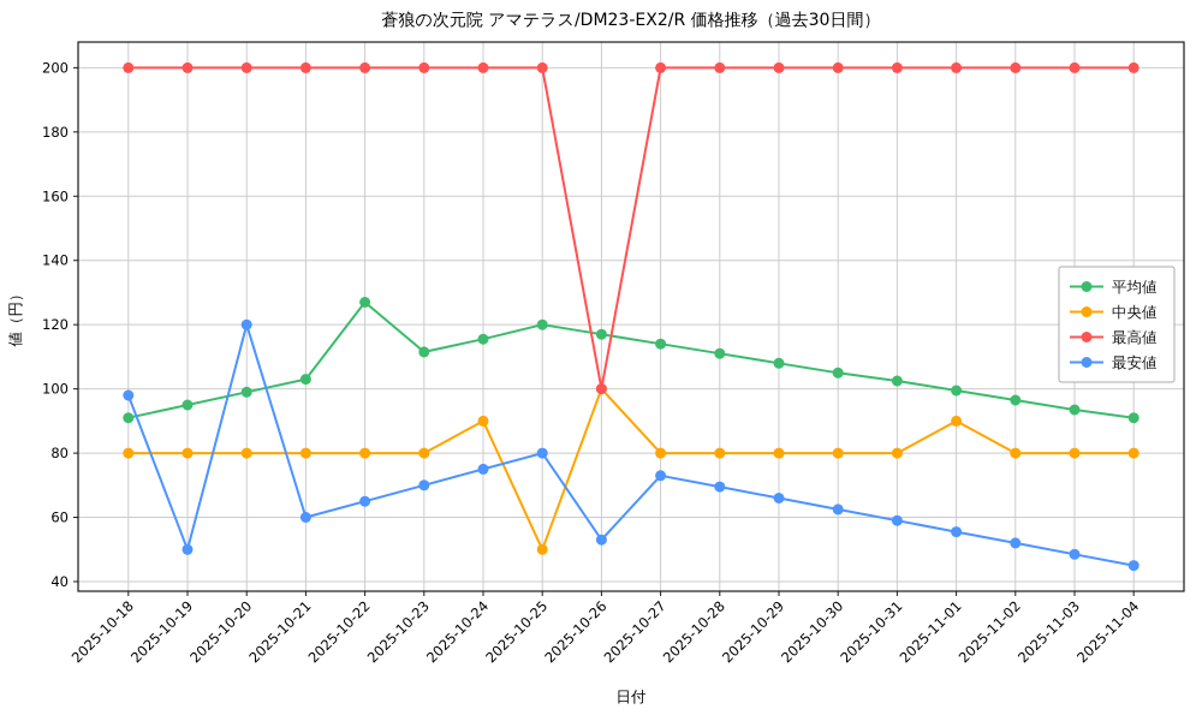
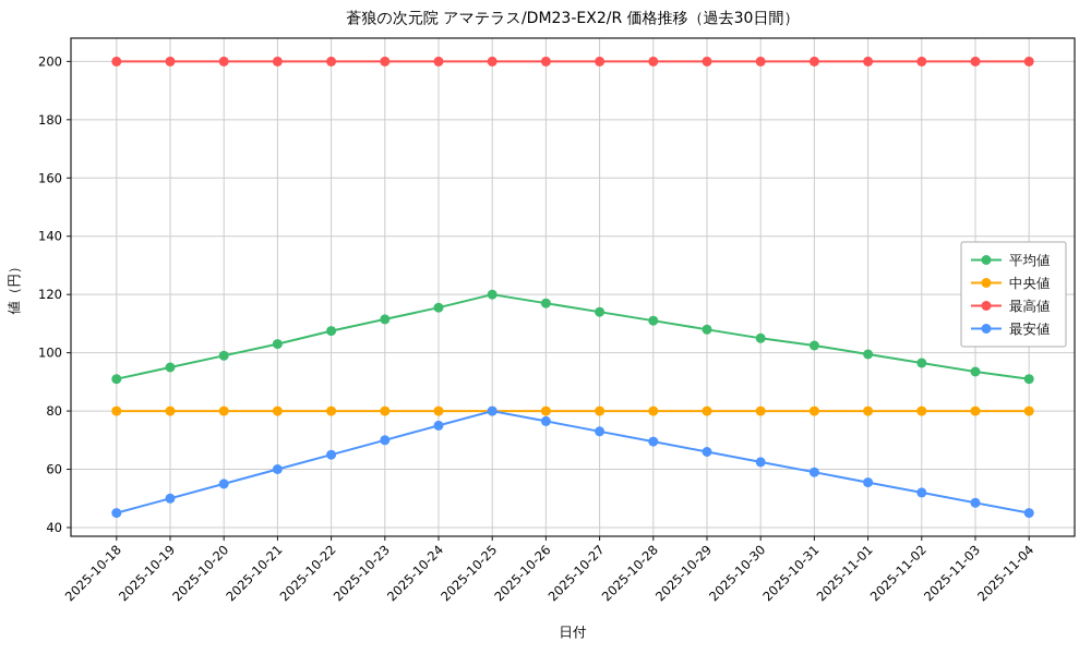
最安値/2025-10-18: 98 -> 45
最安値/2025-10-20: 120 -> 55
平均値/2025-10-22: 127 -> 108
中央値/2025-10-24: 90 -> 80
中央値/2025-10-25: 50 -> 80
中央値/2025-10-26: 100 -> 80
最高値/2025-10-26: 100 -> 200
最安値/2025-10-26: 53 -> 76
中央値/2025-11-01: 90 -> 80
